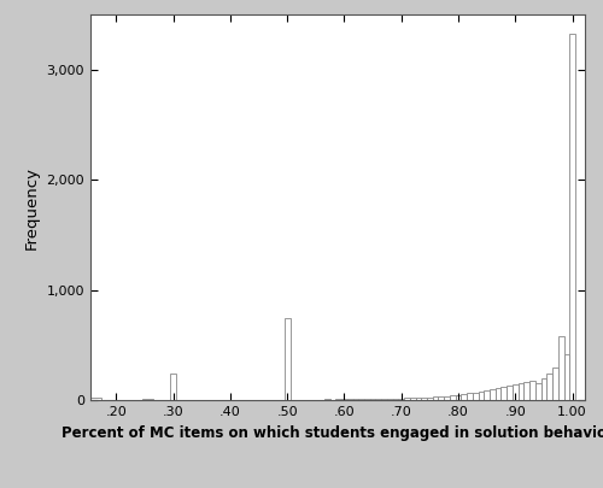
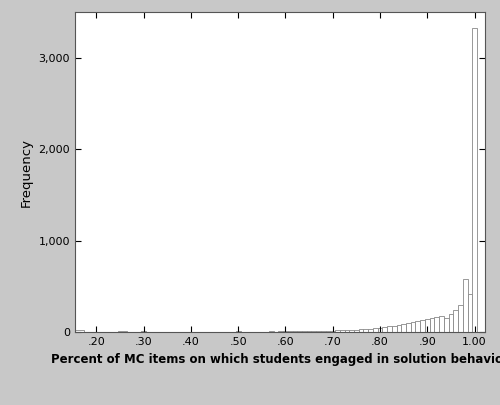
.30: 240 -> 10
.50: 740 -> 10
